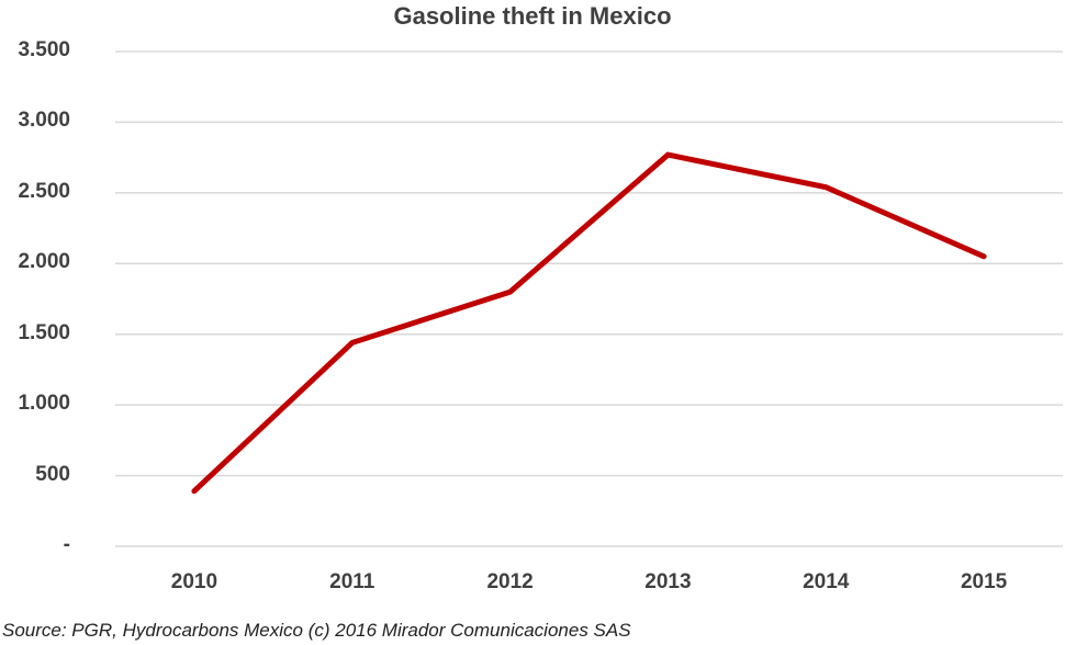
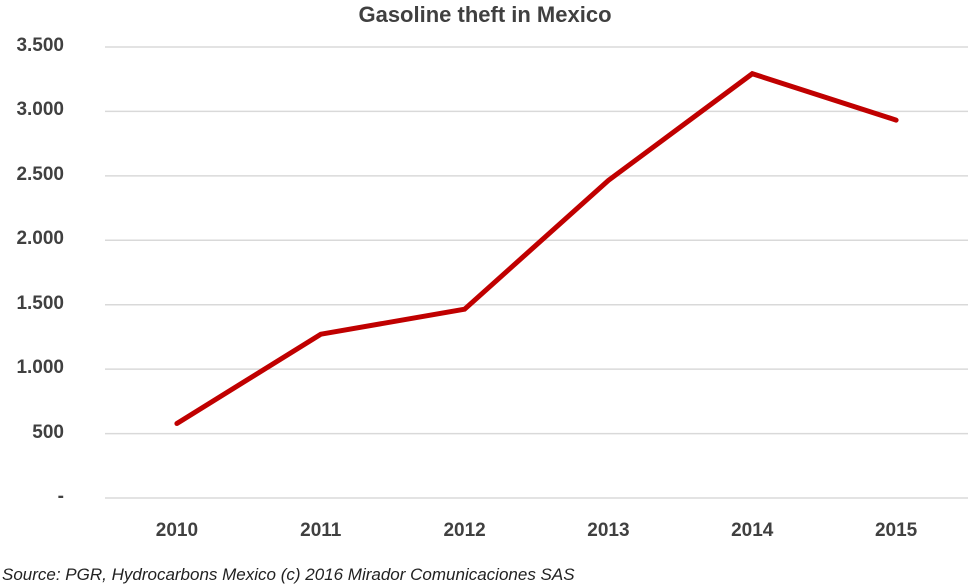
2010: 390 -> 580
2011: 1440 -> 1270
2012: 1800 -> 1460
2013: 2770 -> 2460
2014: 2540 -> 3290
2015: 2050 -> 2930
